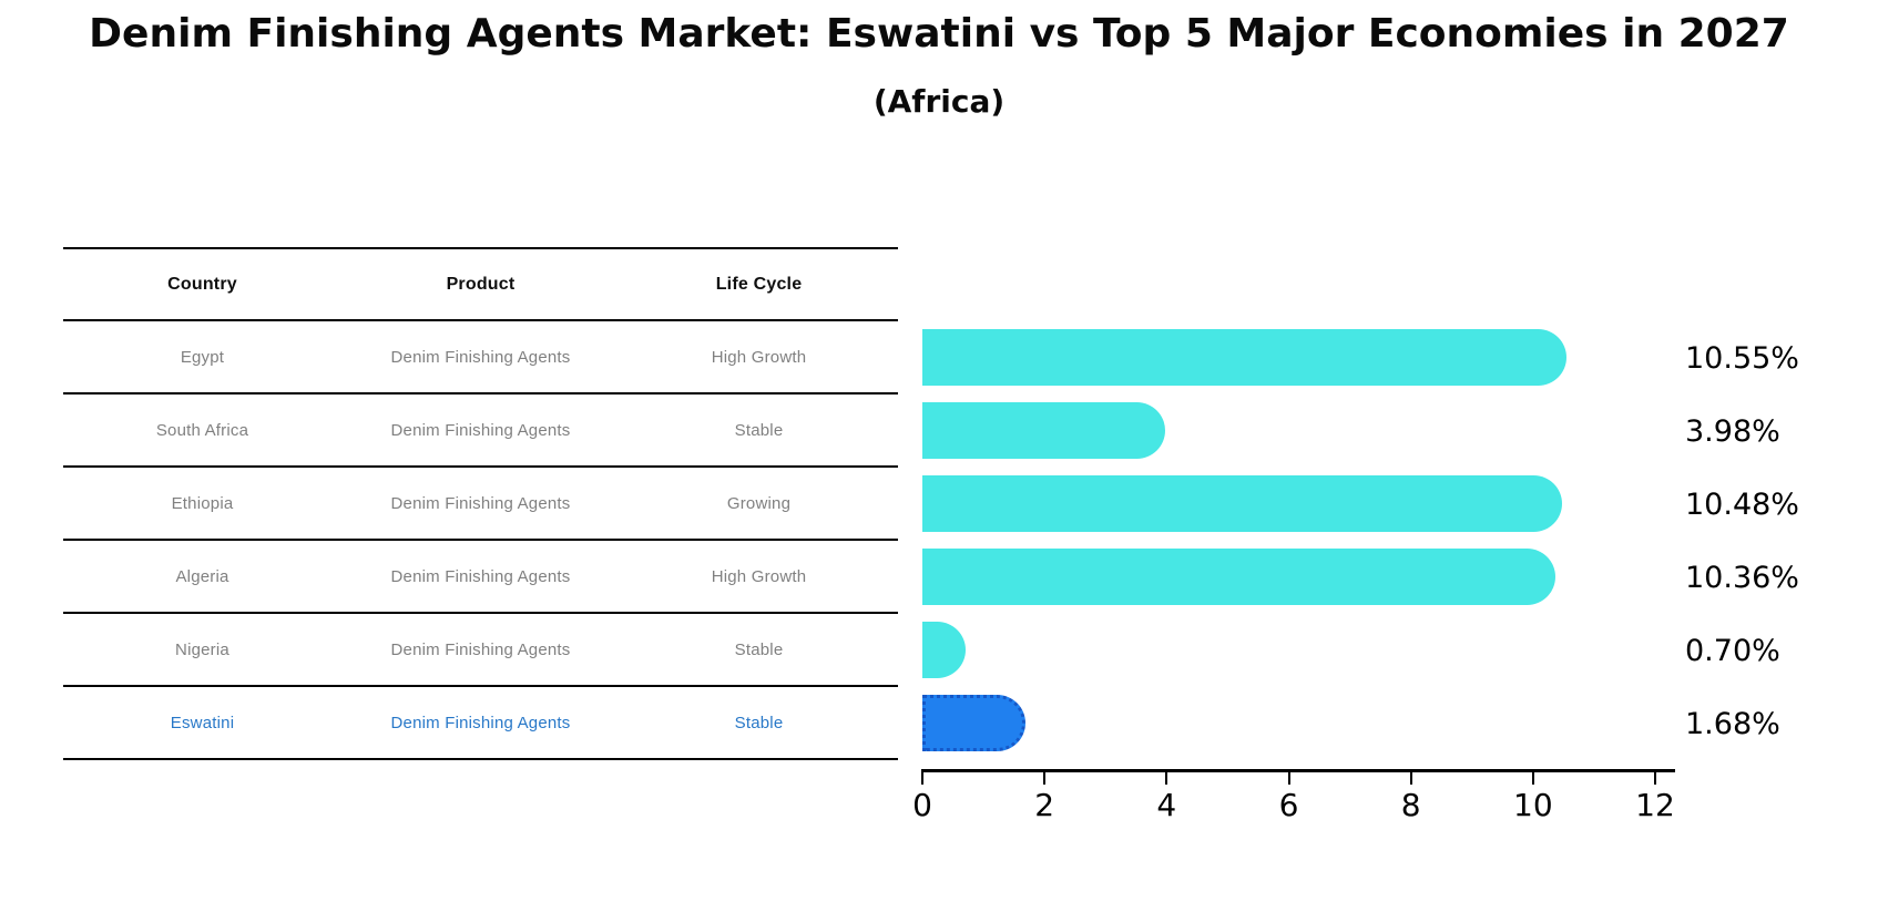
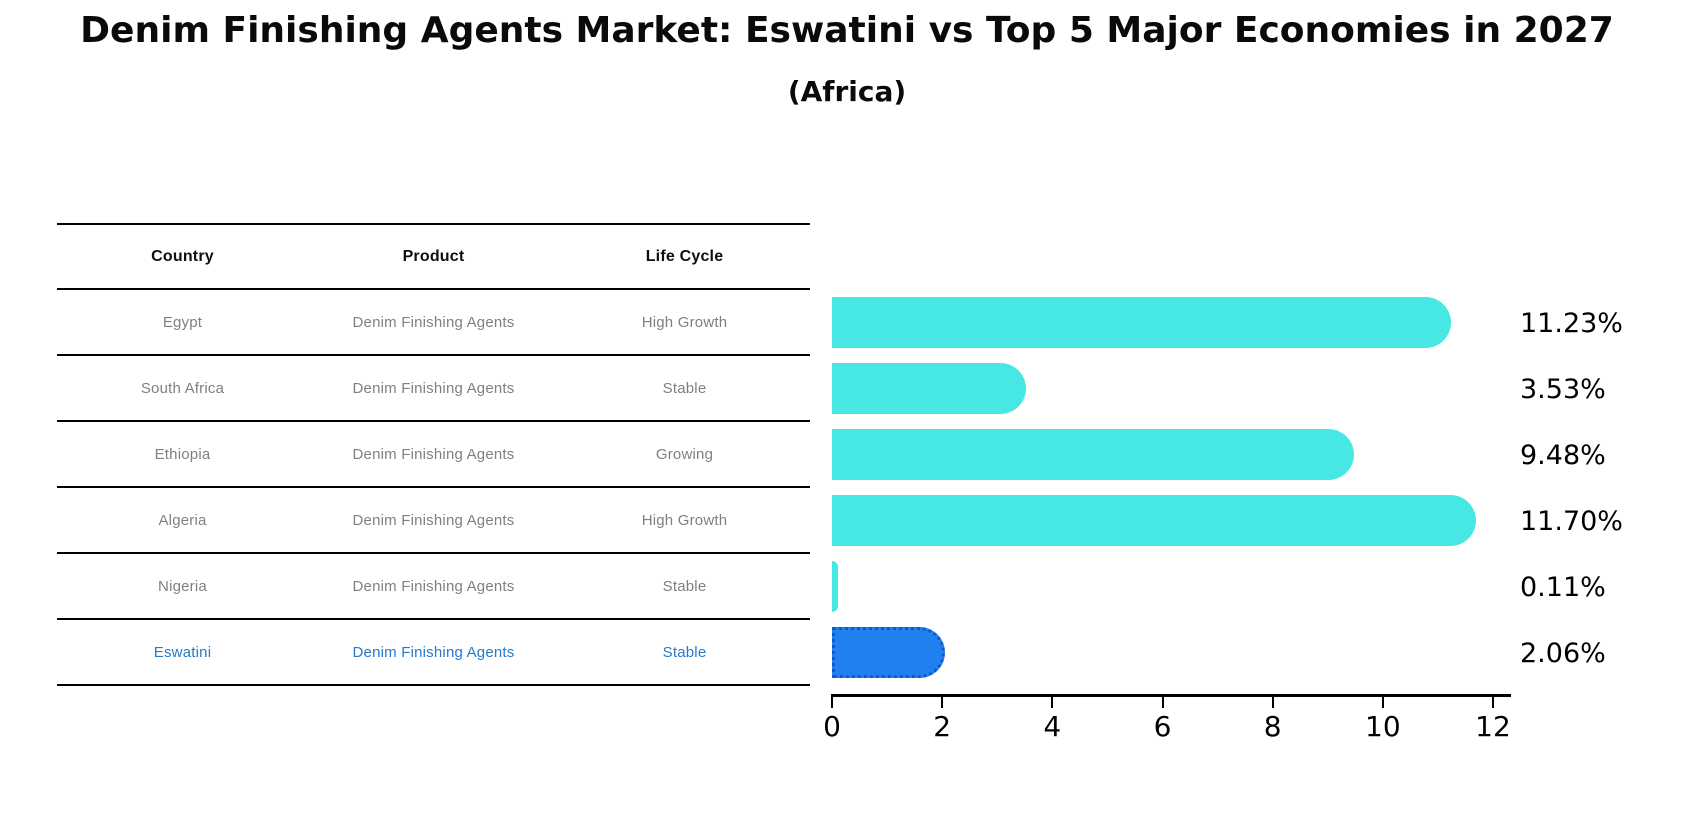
Egypt: 10.55% -> 11.23%
South Africa: 3.98% -> 3.53%
Ethiopia: 10.48% -> 9.48%
Algeria: 10.36% -> 11.70%
Nigeria: 0.70% -> 0.11%
Eswatini: 1.68% -> 2.06%
